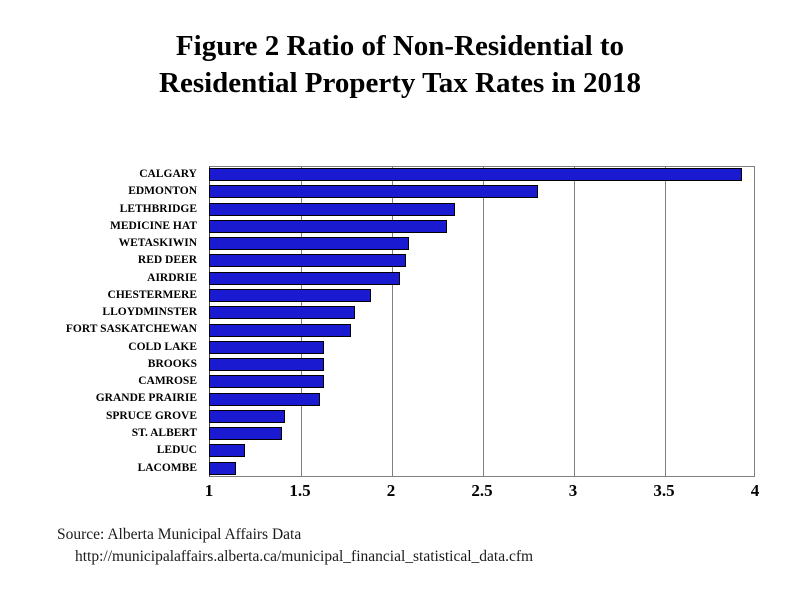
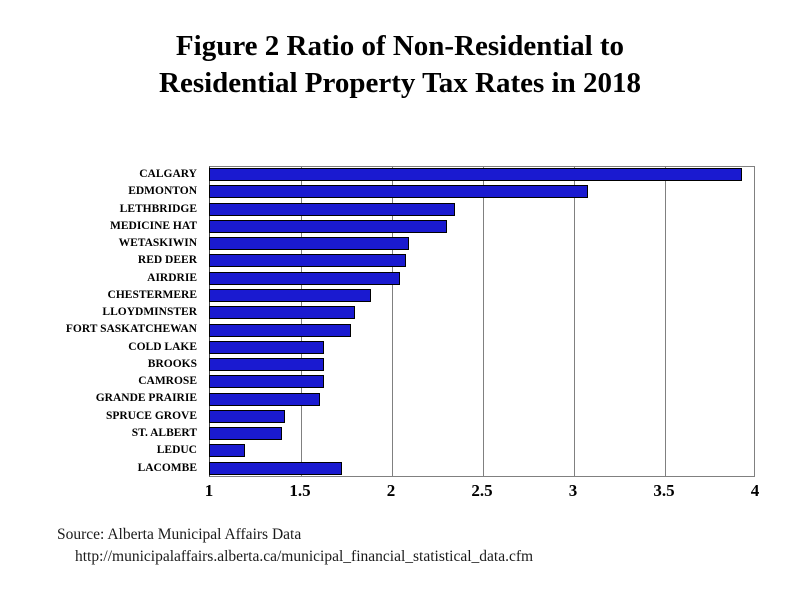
EDMONTON: 2.81 -> 3.08
LACOMBE: 1.15 -> 1.73
